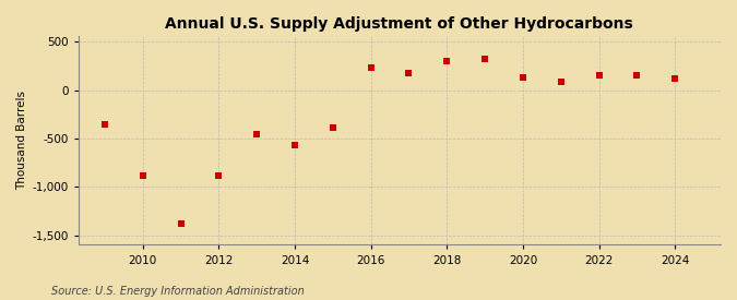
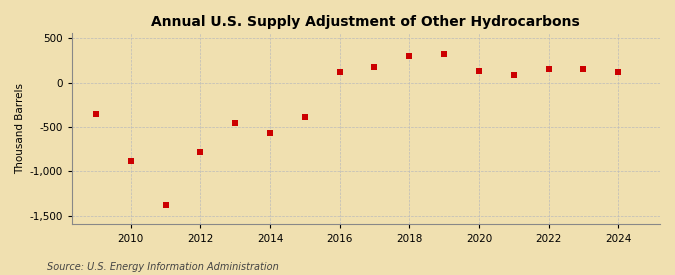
2012: -880 -> -780
2016: 230 -> 120
